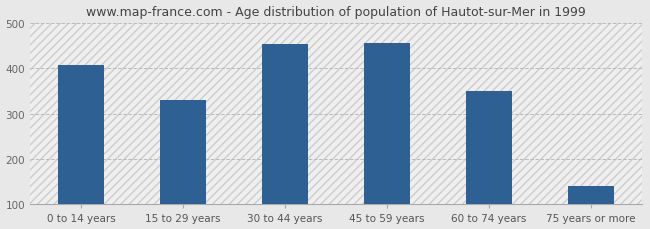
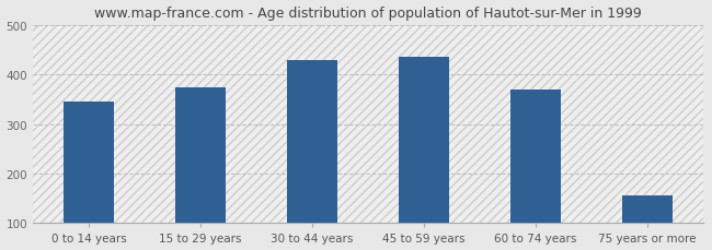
0 to 14 years: 408 -> 345
15 to 29 years: 330 -> 375
30 to 44 years: 453 -> 430
45 to 59 years: 455 -> 435
60 to 74 years: 350 -> 370
75 years or more: 140 -> 155
